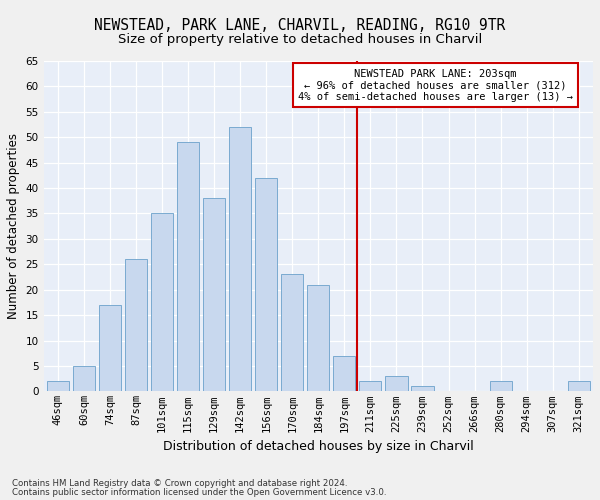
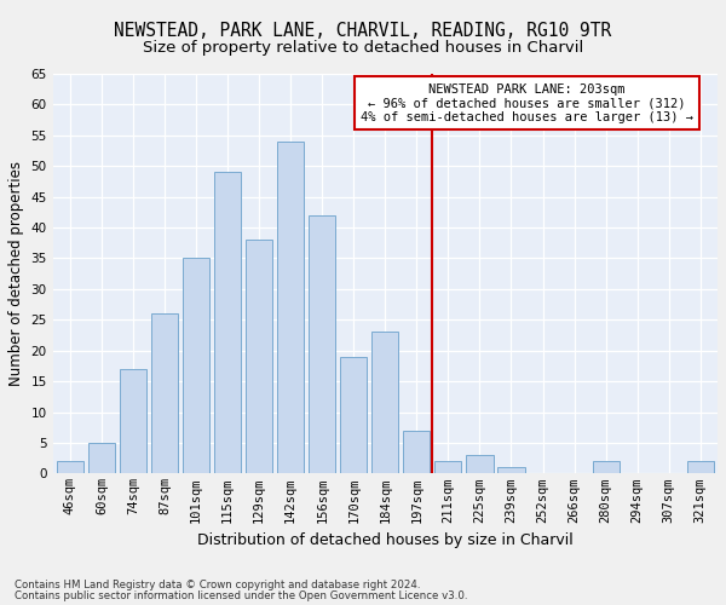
142sqm: 52 -> 54
170sqm: 23 -> 19
184sqm: 21 -> 23
